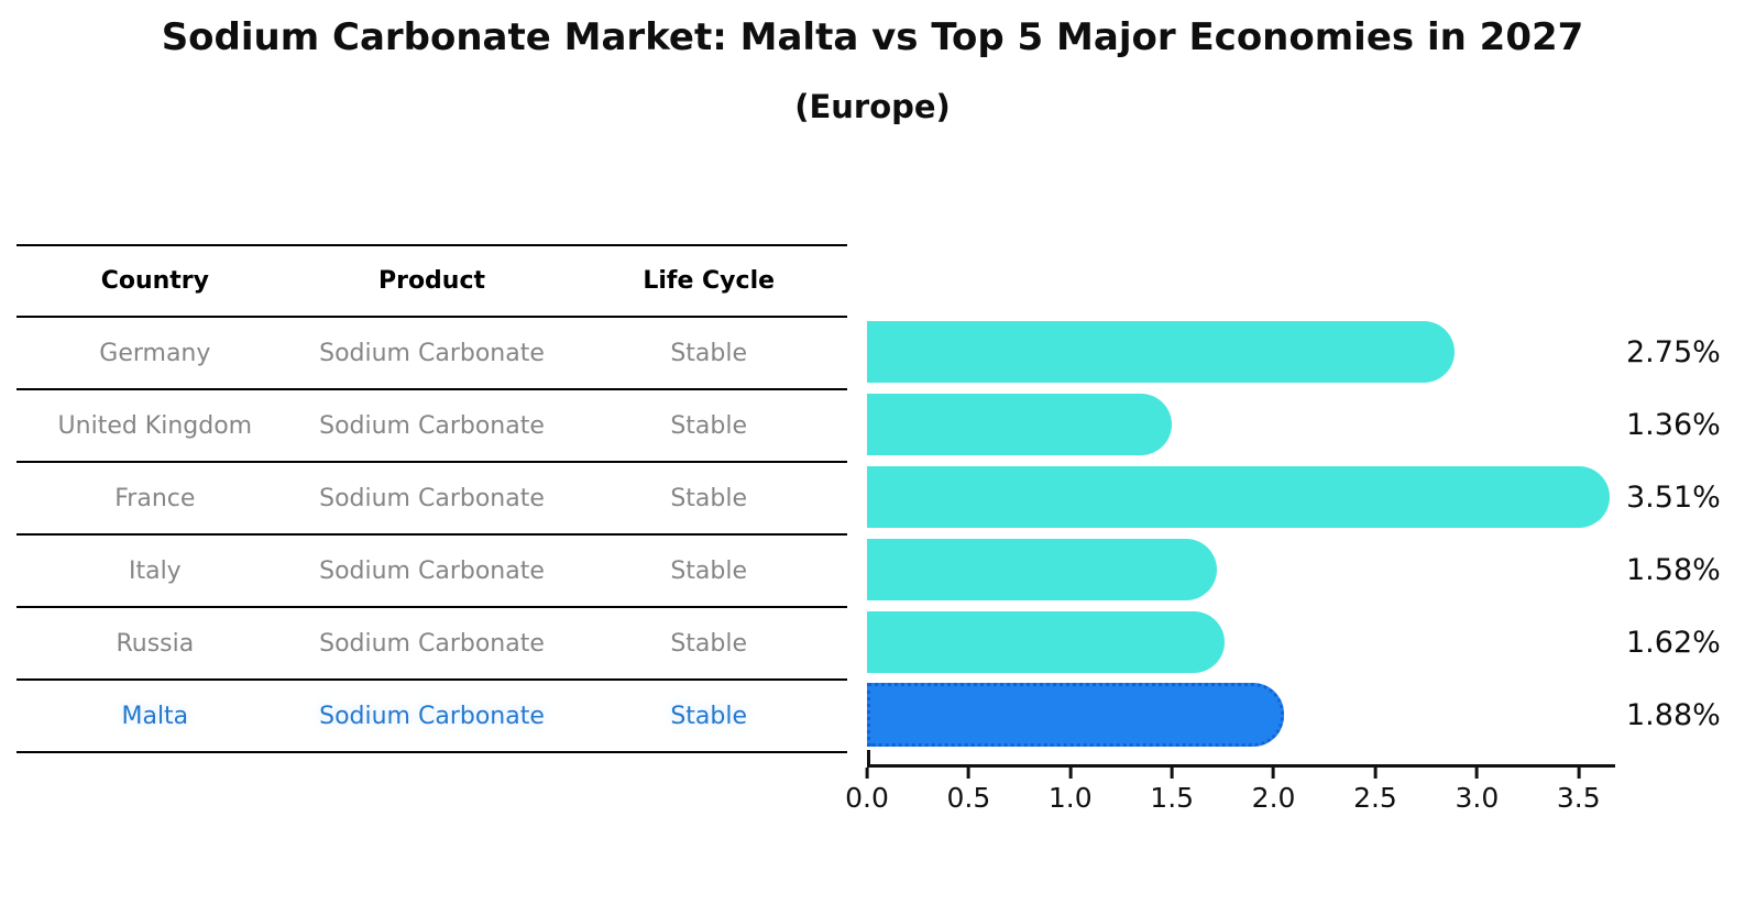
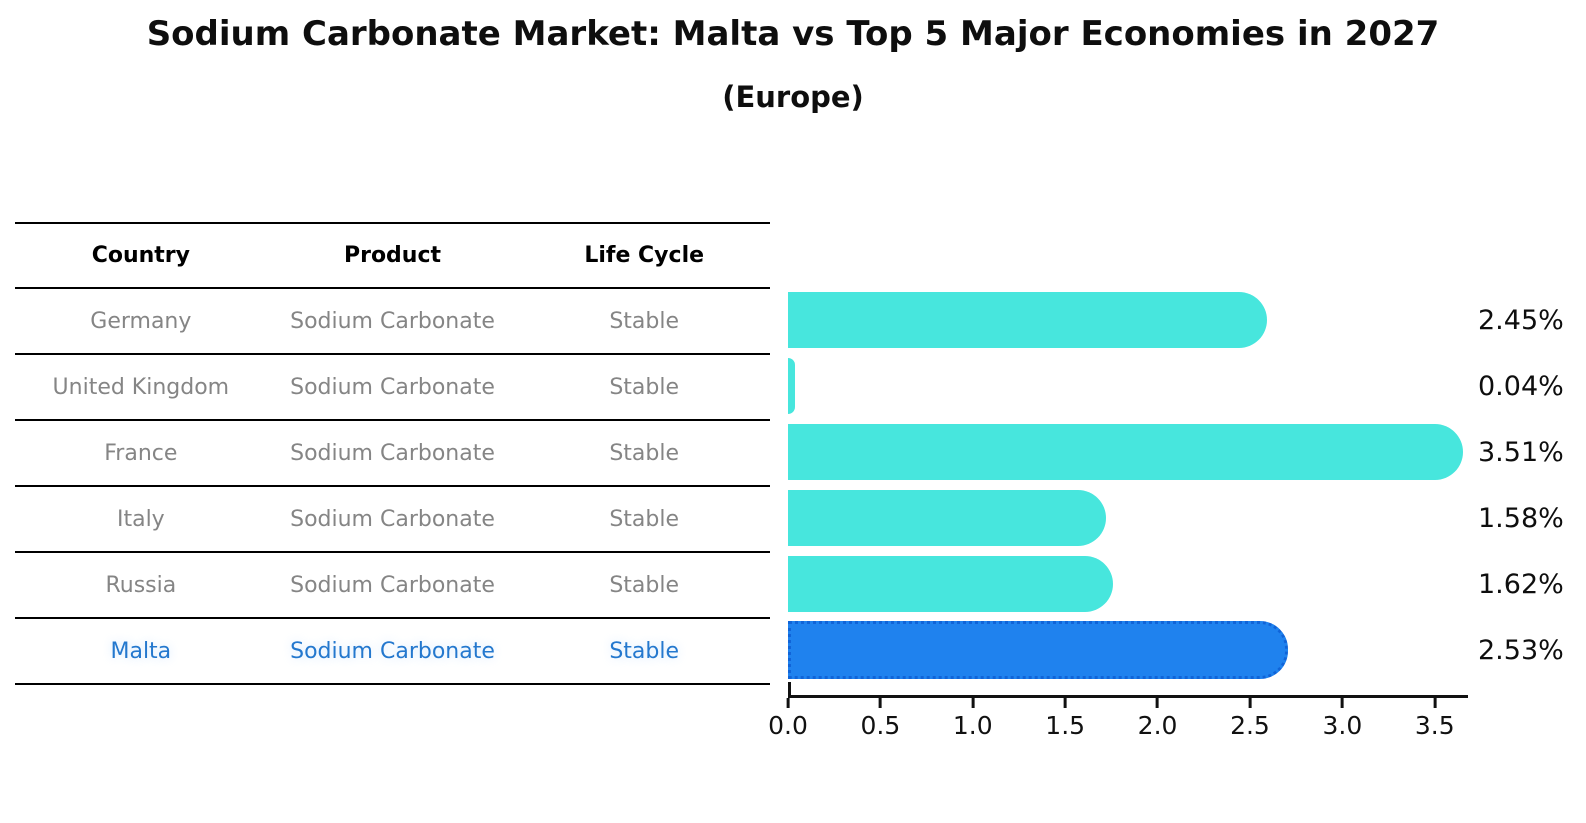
Germany: 2.75% -> 2.45%
United Kingdom: 1.36% -> 0.04%
Malta: 1.88% -> 2.53%
